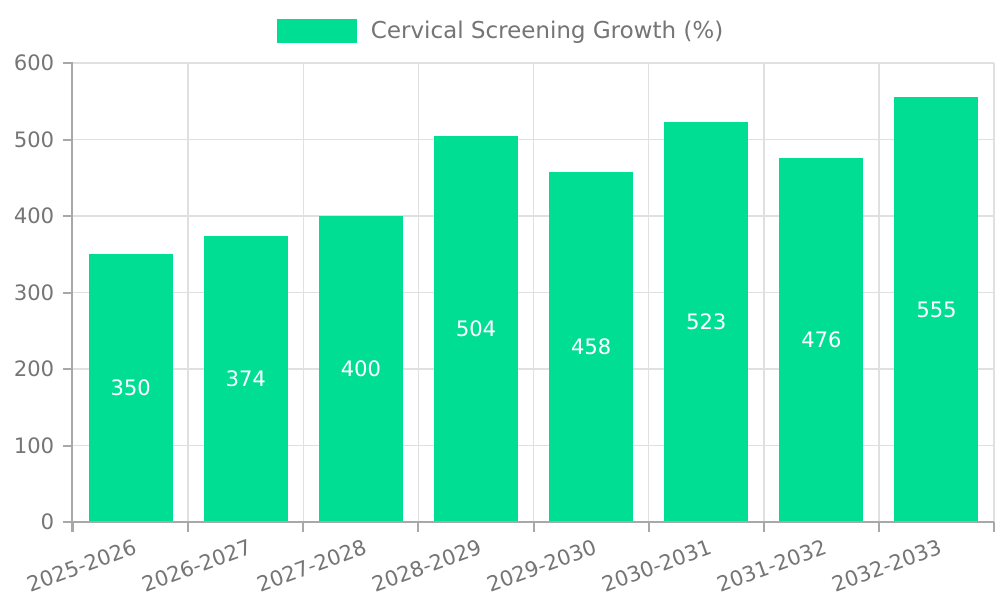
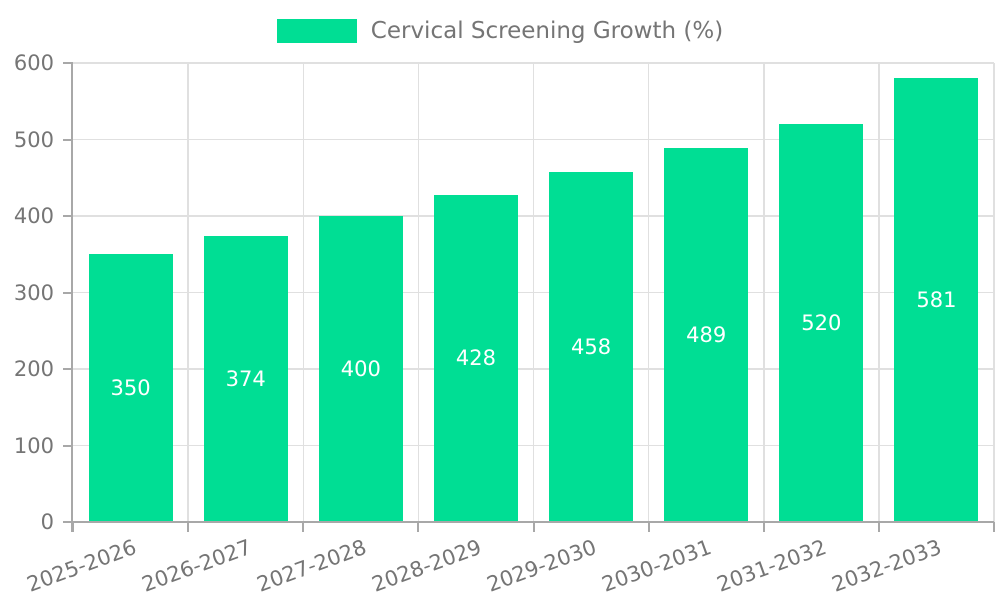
2028-2029: 504 -> 428
2030-2031: 523 -> 489
2031-2032: 476 -> 520
2032-2033: 555 -> 581
